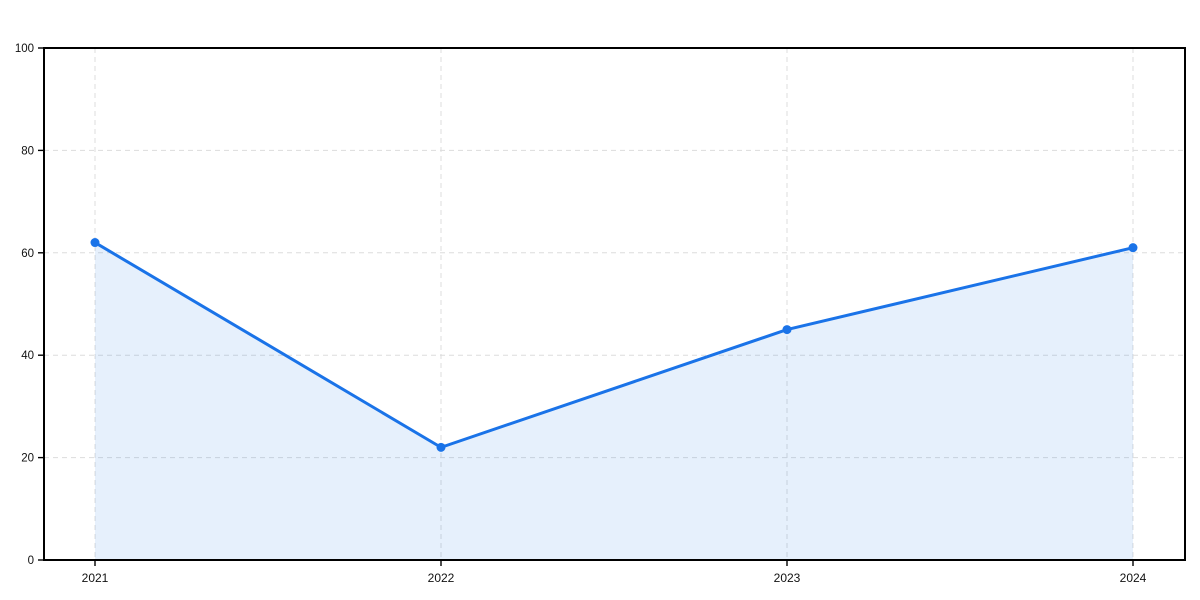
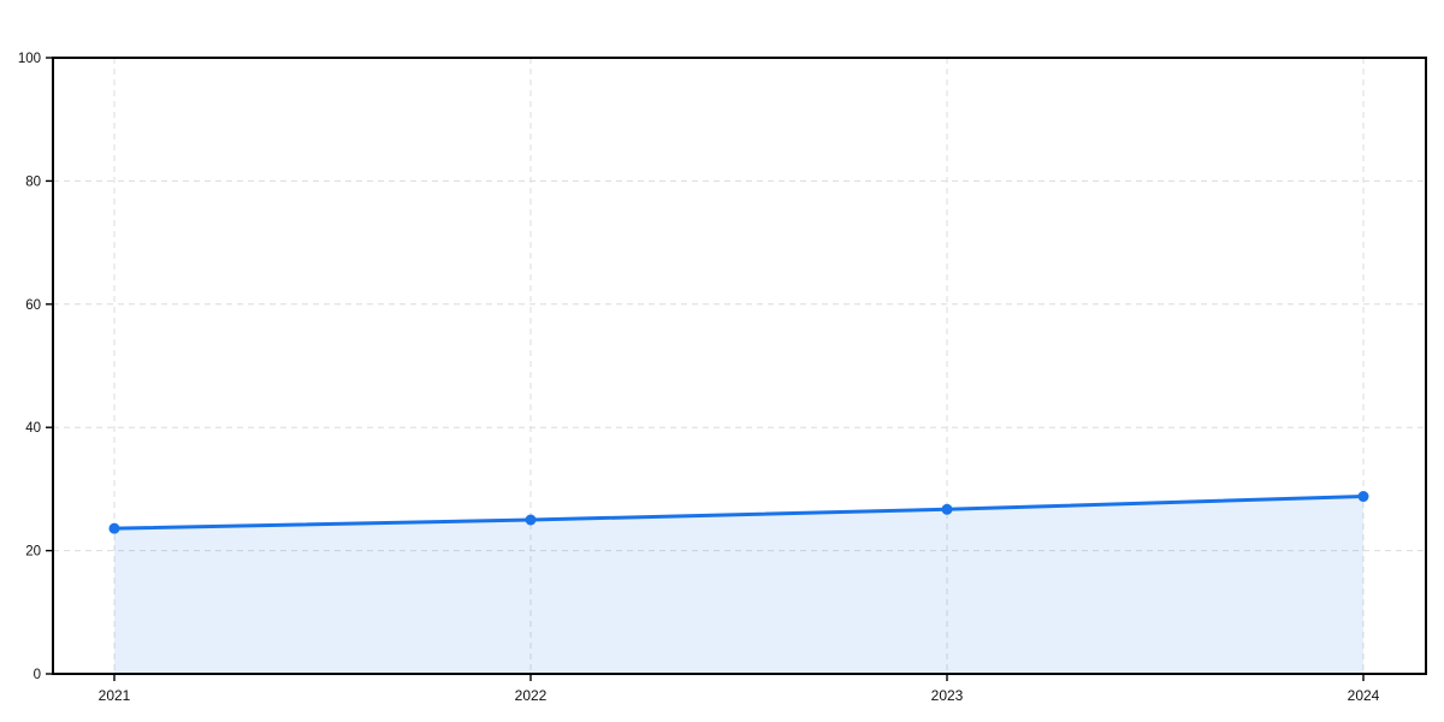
2021: 62 -> 24
2022: 22 -> 25
2023: 45 -> 27
2024: 61 -> 29
